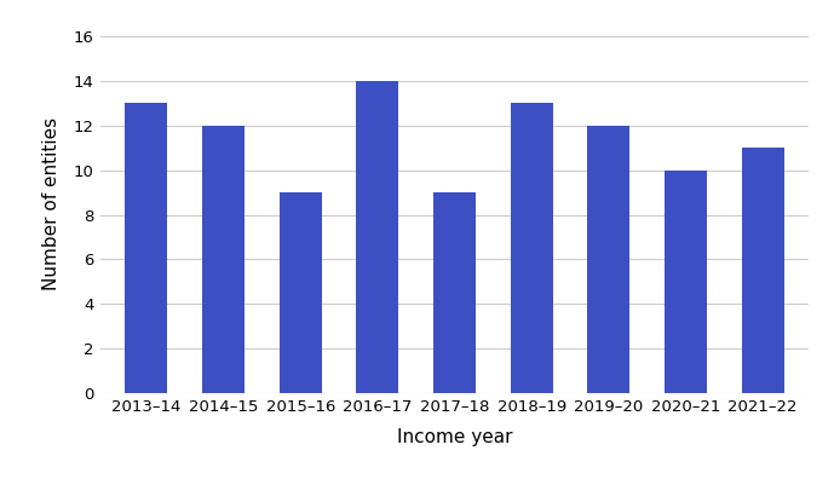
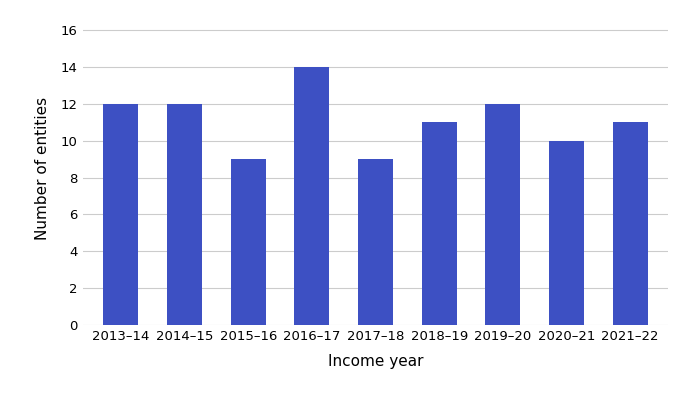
2013–14: 13 -> 12
2018–19: 13 -> 11
